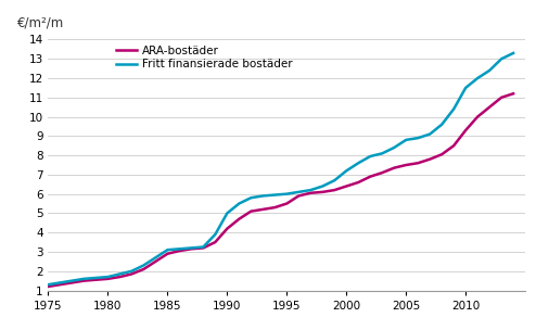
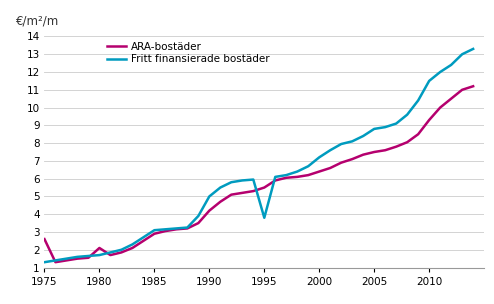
ARA-bostäder/1975: 1.2 -> 2.6
ARA-bostäder/1980: 1.6 -> 2.1
Fritt finansierade bostäder/1995: 6.0 -> 3.8
